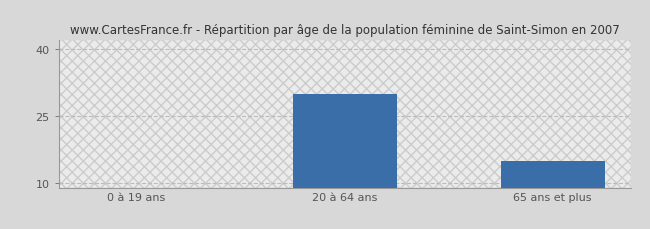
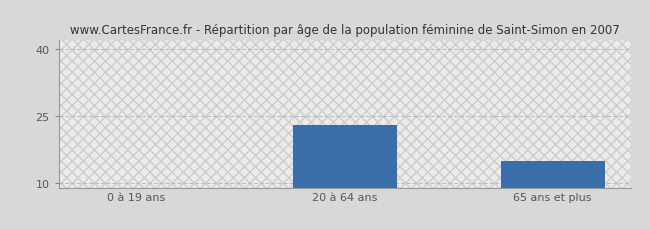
20 à 64 ans: 30 -> 23
